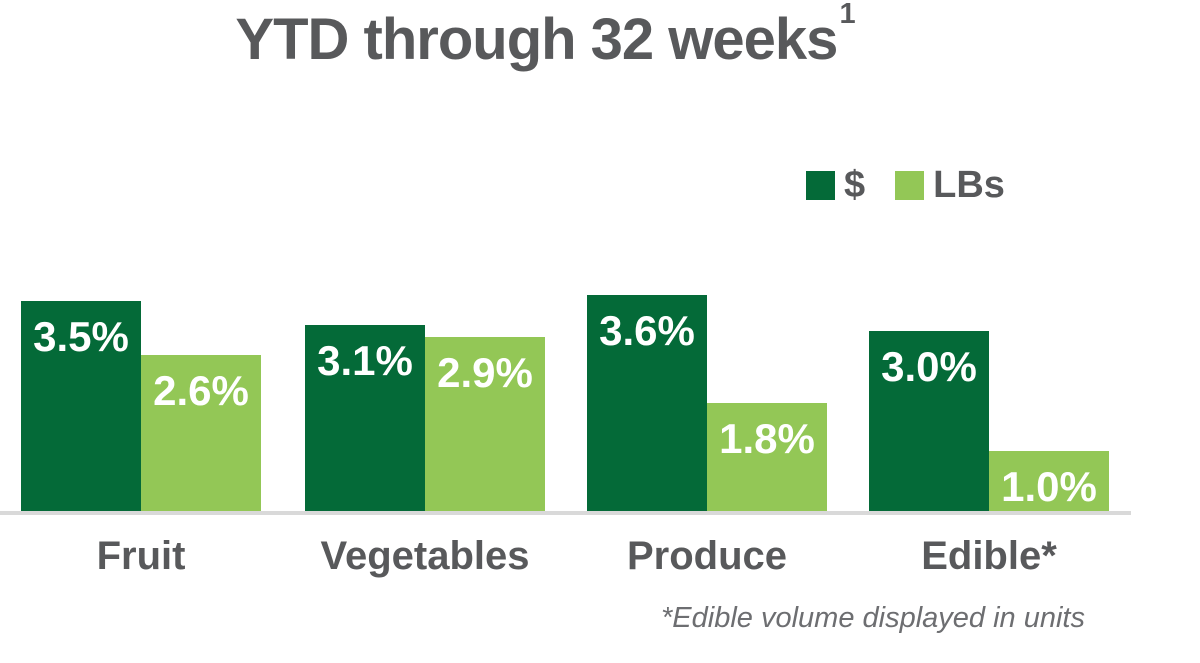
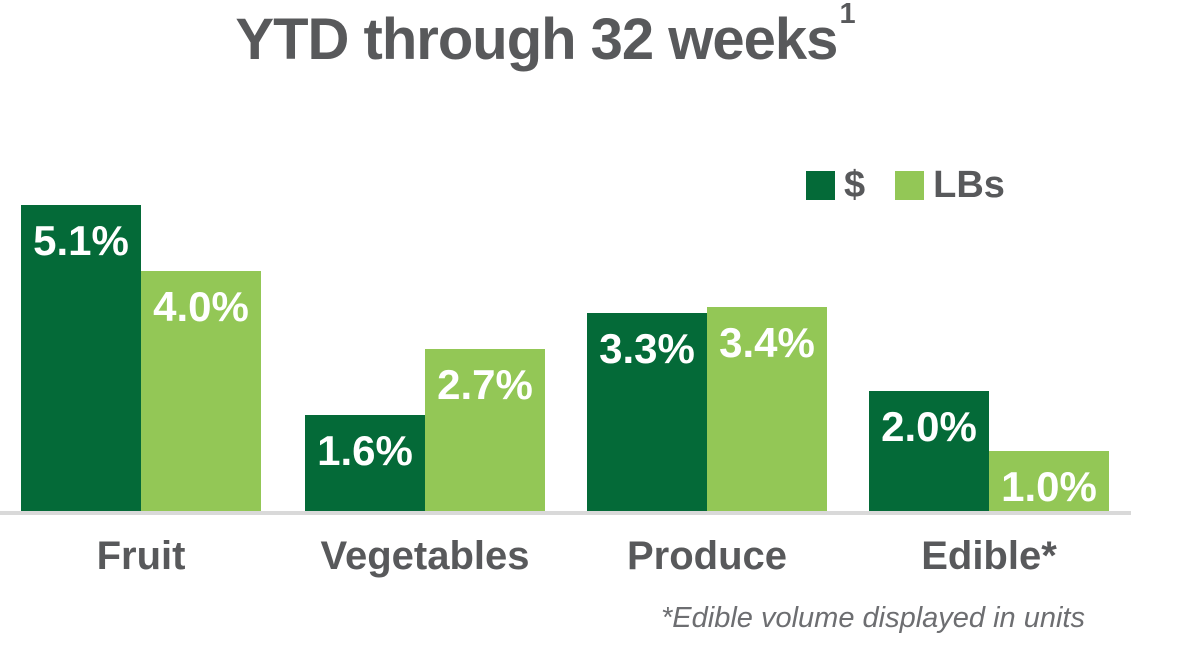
$/Fruit: 3.5% -> 5.1%
LBs/Fruit: 2.6% -> 4.0%
$/Vegetables: 3.1% -> 1.6%
LBs/Vegetables: 2.9% -> 2.7%
$/Produce: 3.6% -> 3.3%
LBs/Produce: 1.8% -> 3.4%
$/Edible*: 3.0% -> 2.0%
